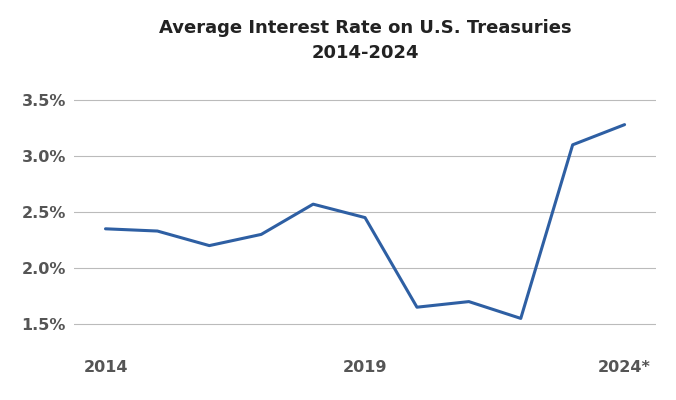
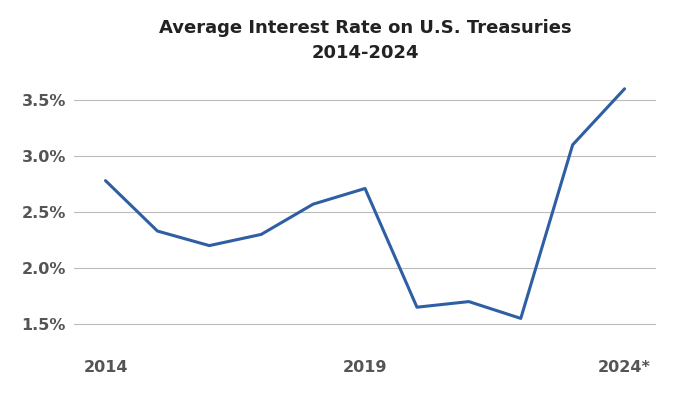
2014: 2.35% -> 2.78%
2019: 2.45% -> 2.71%
2024*: 3.28% -> 3.60%
